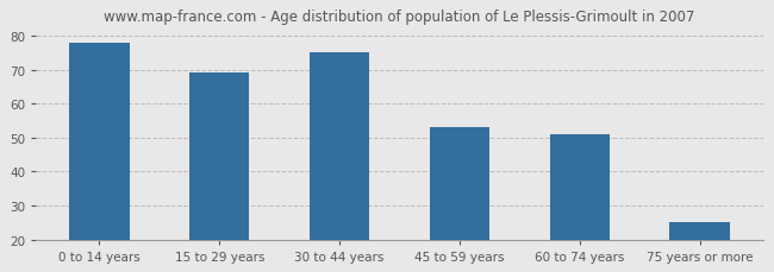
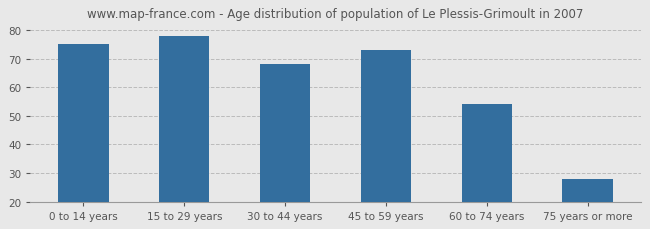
0 to 14 years: 78 -> 75
15 to 29 years: 69 -> 78
30 to 44 years: 75 -> 68
45 to 59 years: 53 -> 73
60 to 74 years: 51 -> 54
75 years or more: 25 -> 28
